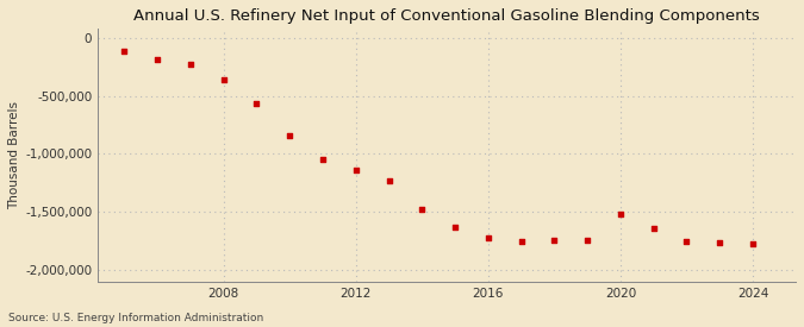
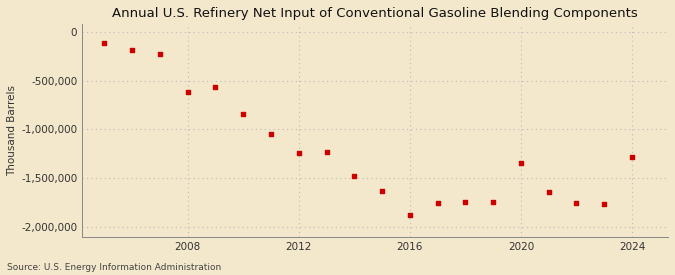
2008: -360,000 -> -620,000
2012: -1,140,000 -> -1,240,000
2016: -1,720,000 -> -1,880,000
2020: -1,520,000 -> -1,340,000
2024: -1,780,000 -> -1,280,000
